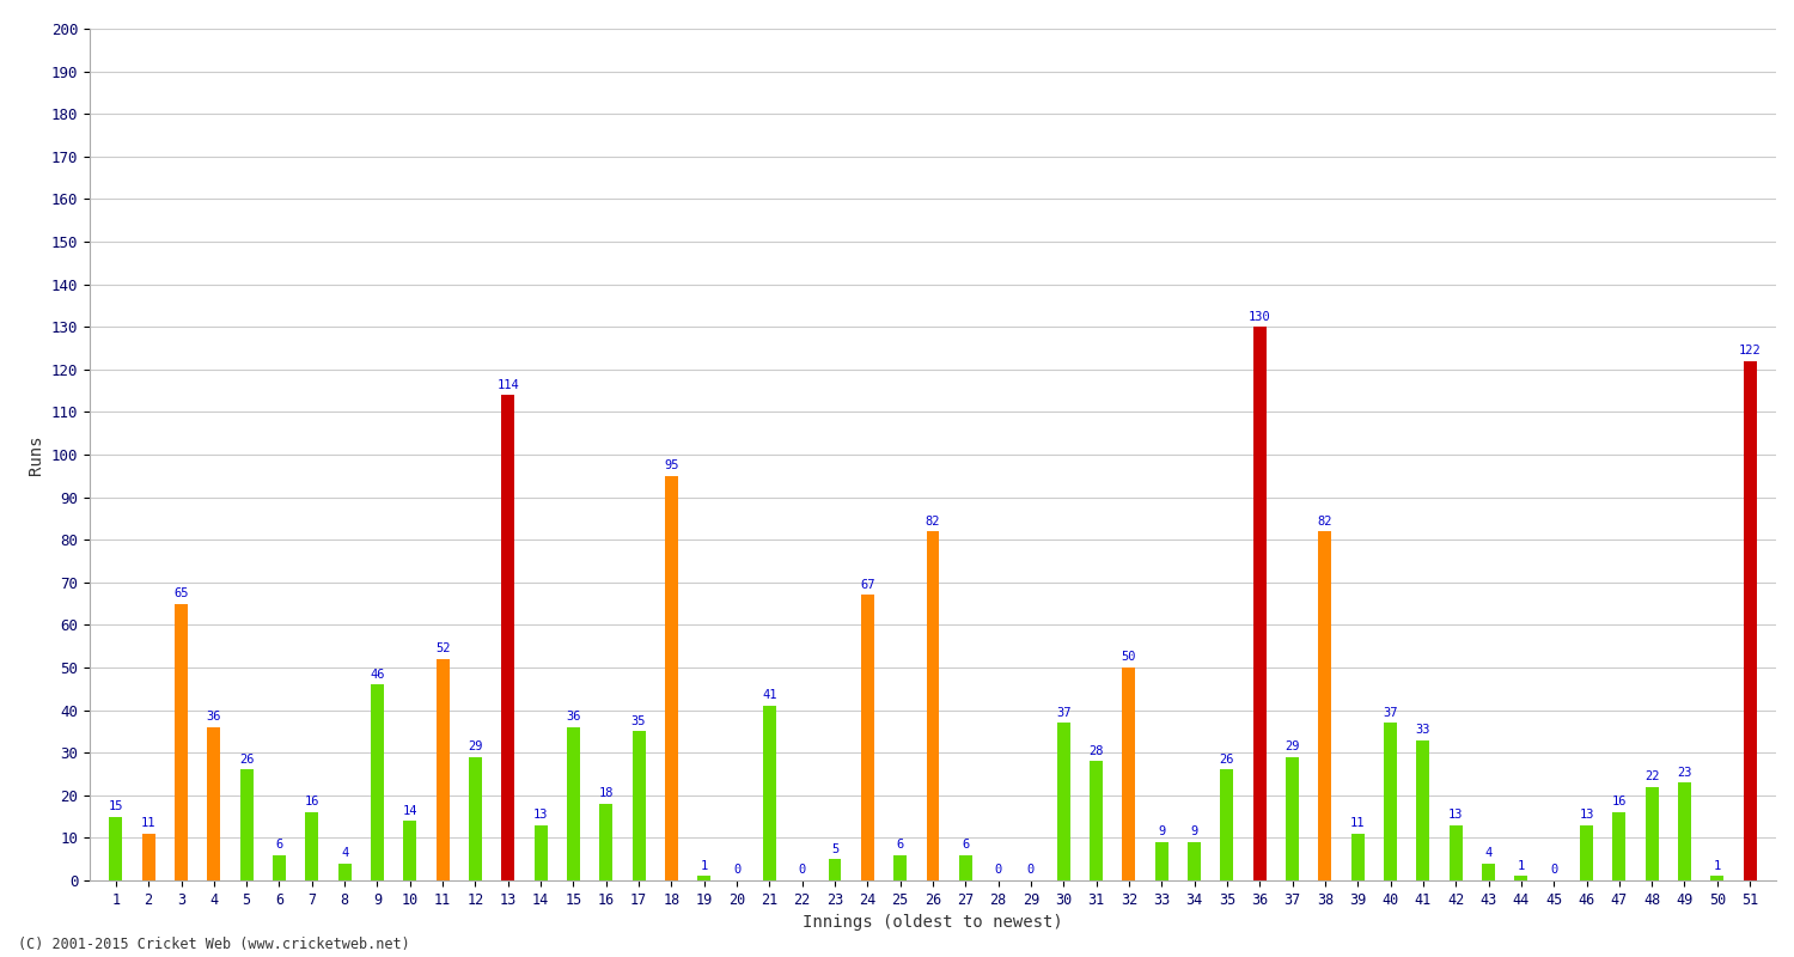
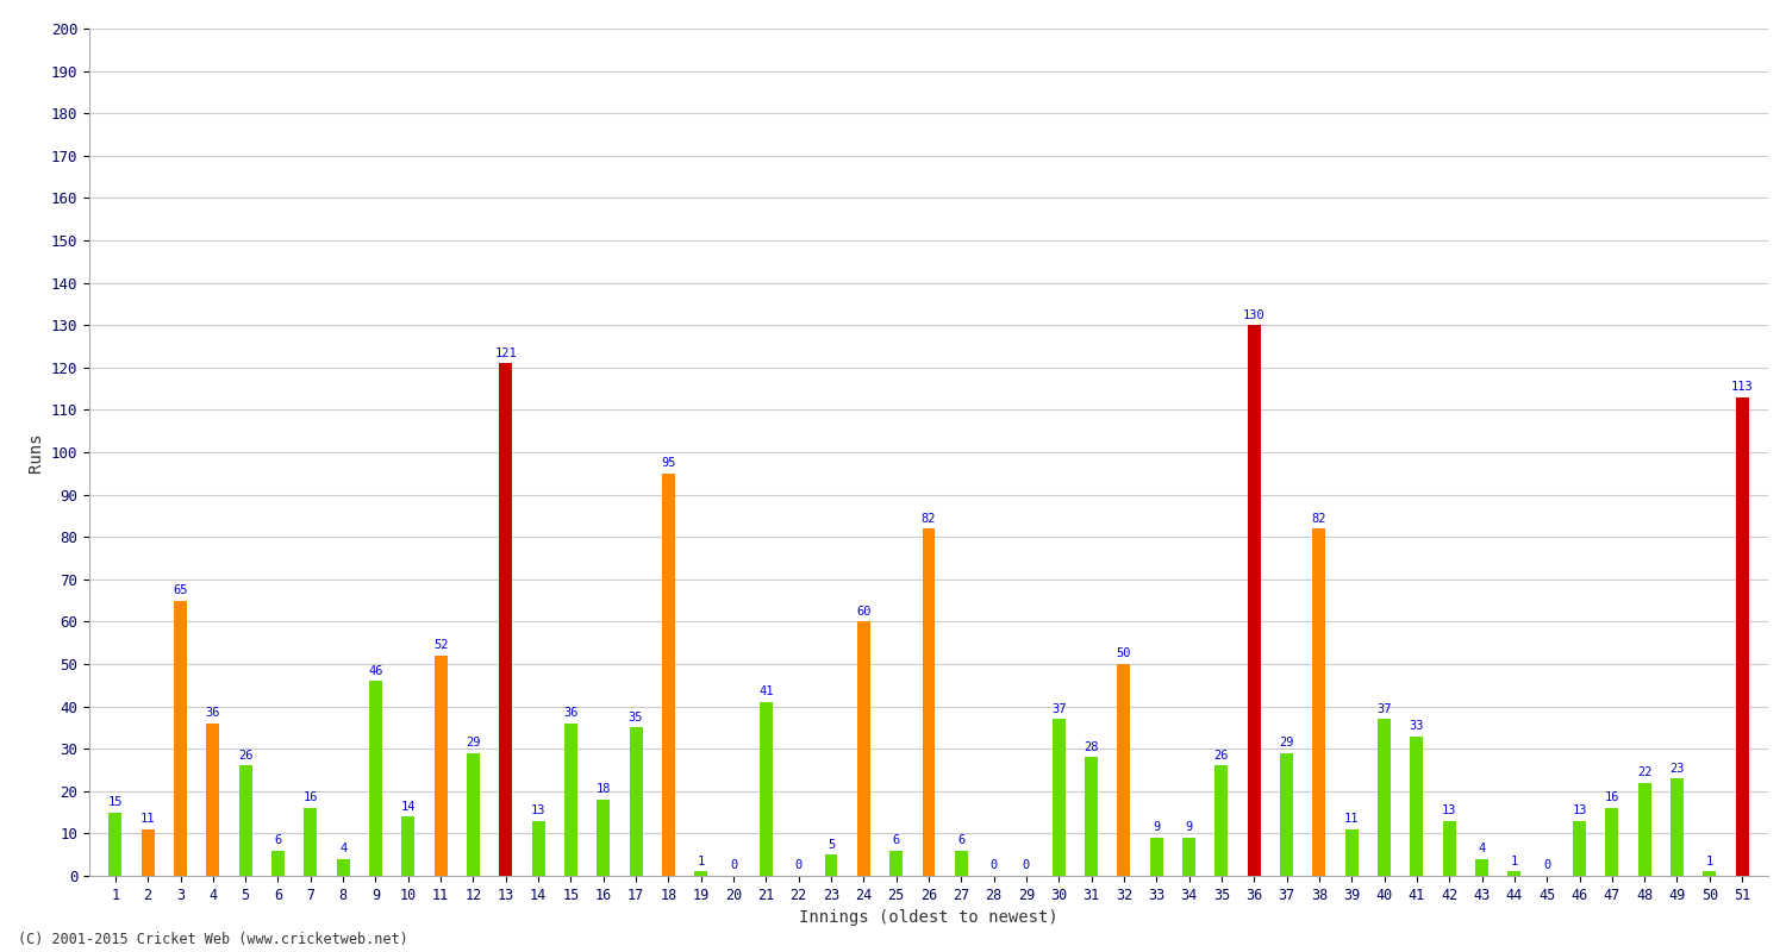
13: 114 -> 121
24: 67 -> 60
51: 122 -> 113
